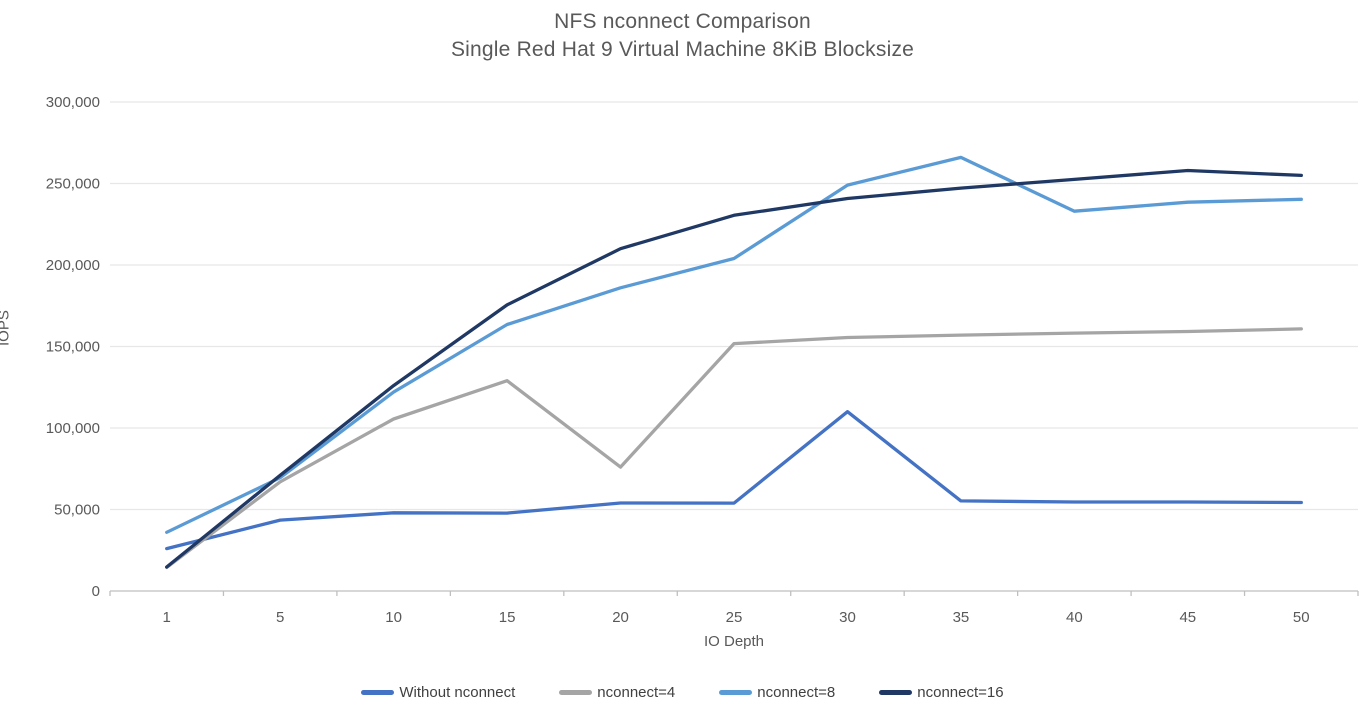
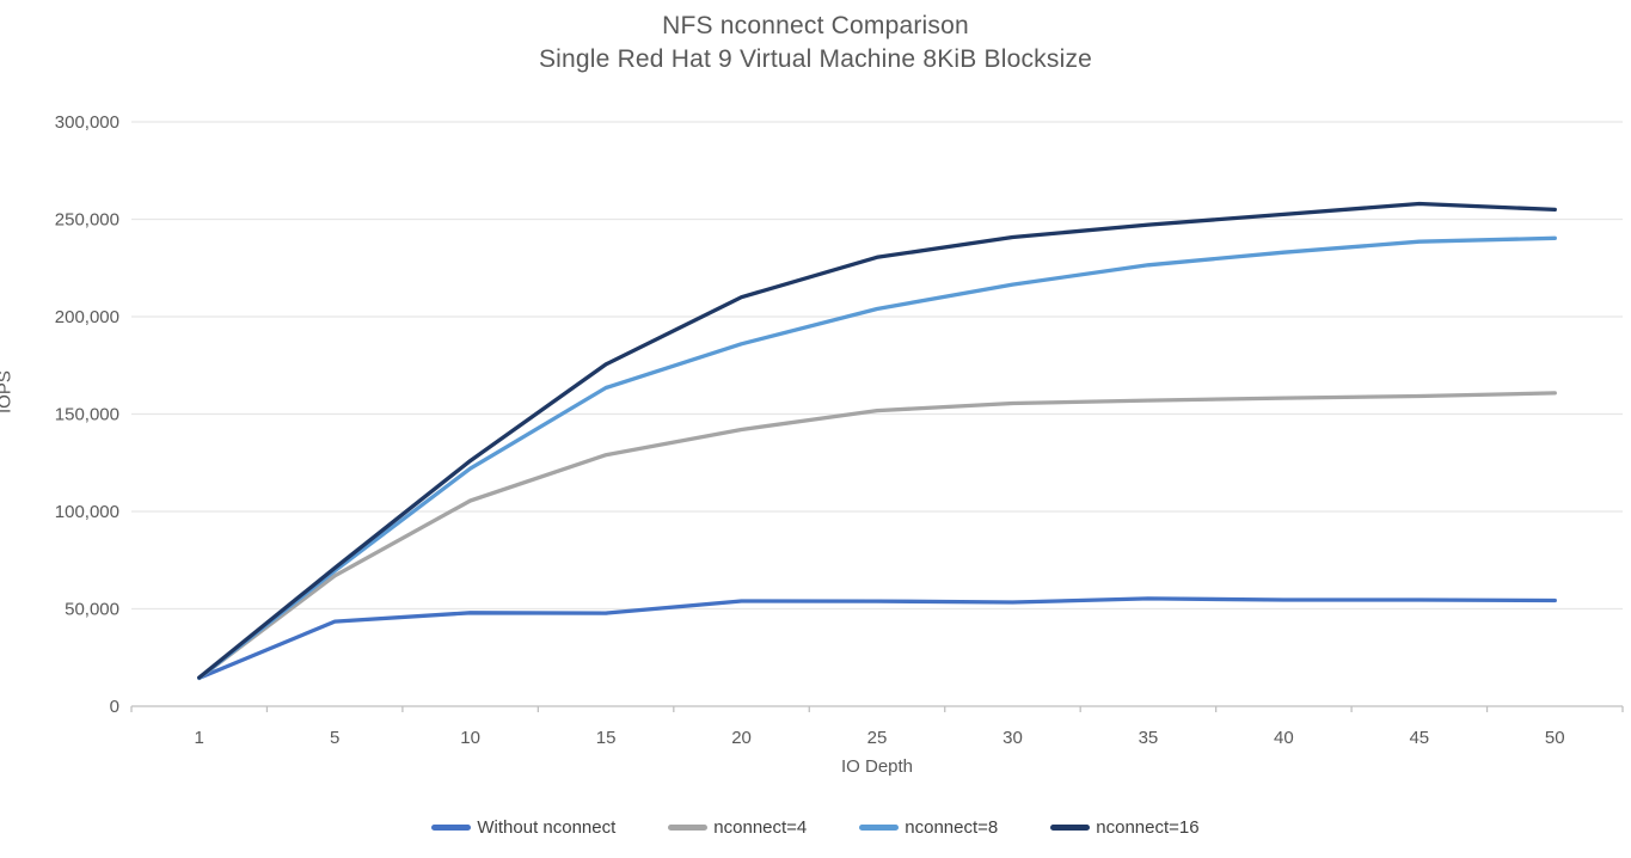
Without nconnect/1: 26000 -> 14000
nconnect=8/1: 36000 -> 14000
nconnect=4/20: 76000 -> 142000
Without nconnect/30: 110000 -> 53000
nconnect=8/30: 249000 -> 216000
nconnect=8/35: 266000 -> 226000
